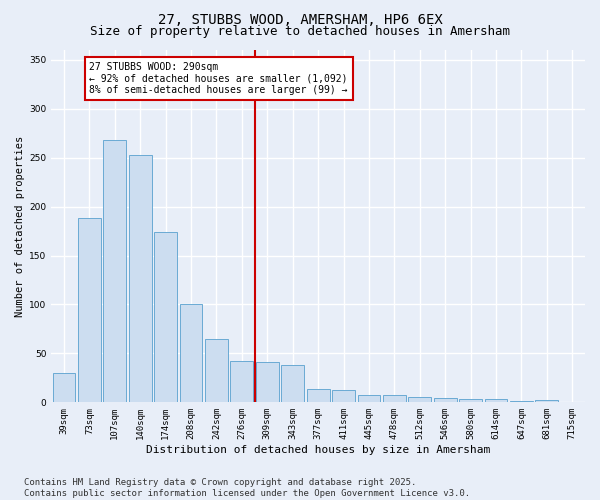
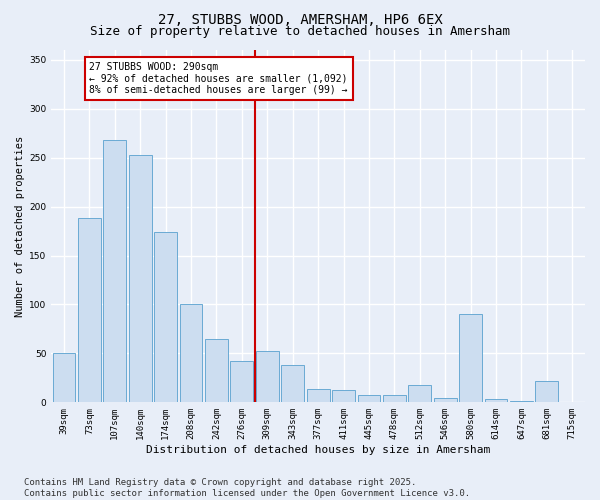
39sqm: 30 -> 50
309sqm: 41 -> 52
512sqm: 5 -> 18
580sqm: 3 -> 90
681sqm: 2 -> 22
